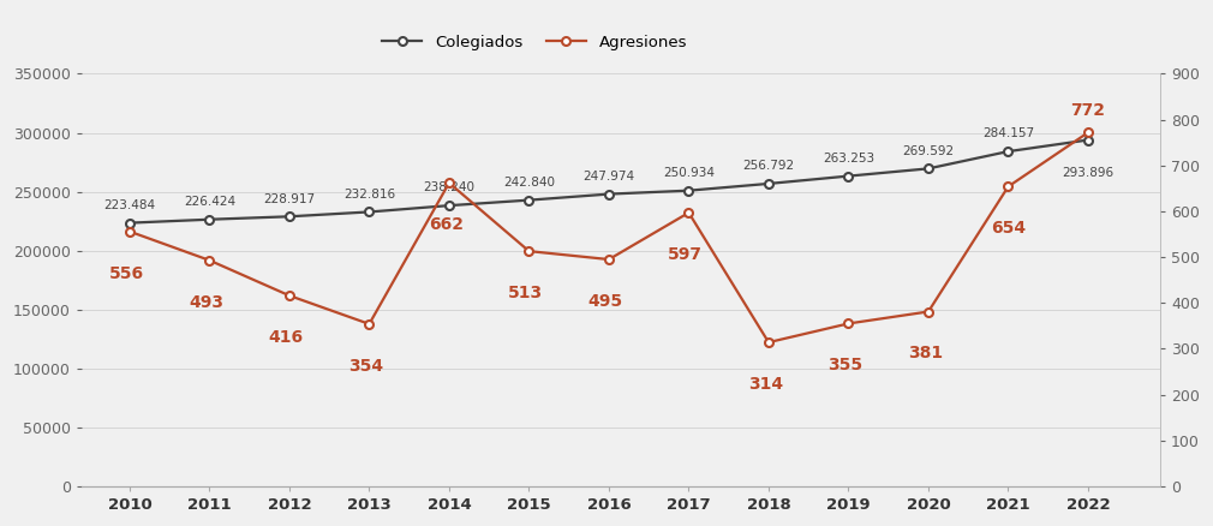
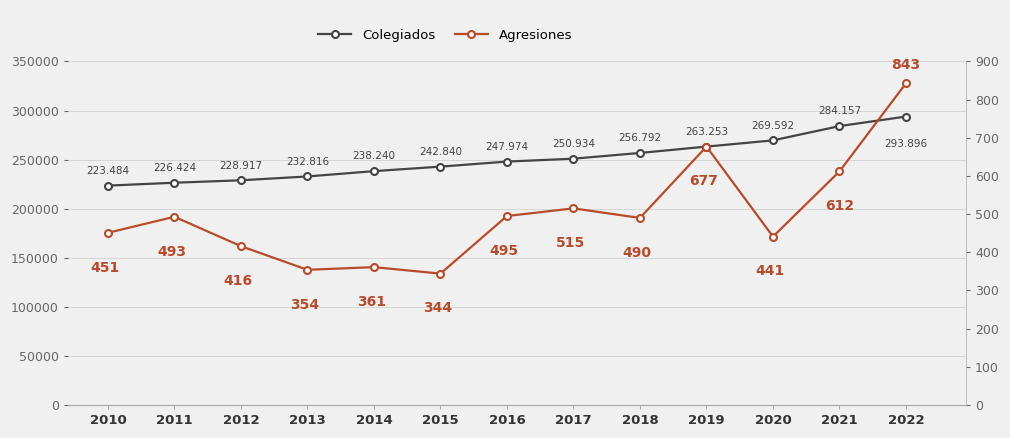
Agresiones/2010: 556 -> 451
Agresiones/2014: 662 -> 361
Agresiones/2015: 513 -> 344
Agresiones/2017: 597 -> 515
Agresiones/2018: 314 -> 490
Agresiones/2019: 355 -> 677
Agresiones/2020: 381 -> 441
Agresiones/2021: 654 -> 612
Agresiones/2022: 772 -> 843
